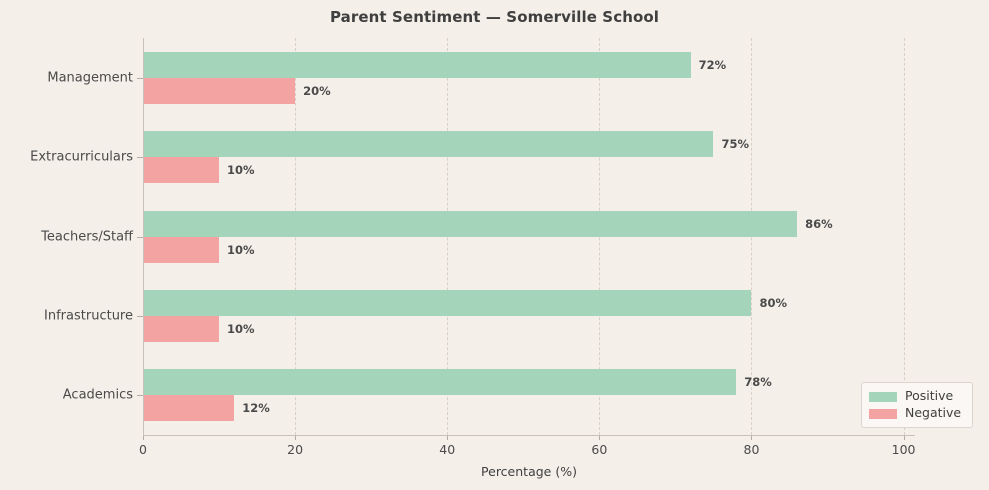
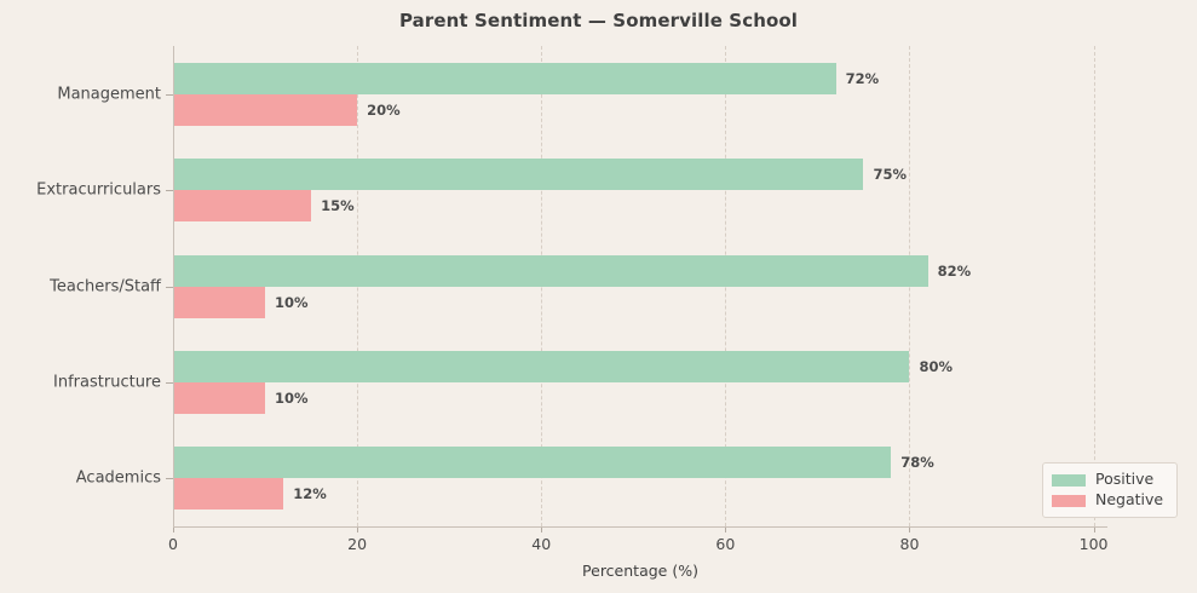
Positive/Teachers/Staff: 86% -> 82%
Negative/Extracurriculars: 10% -> 15%
